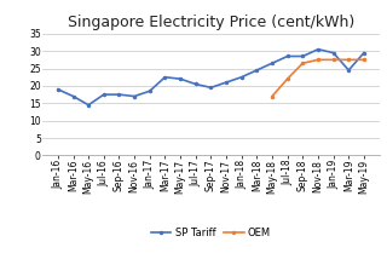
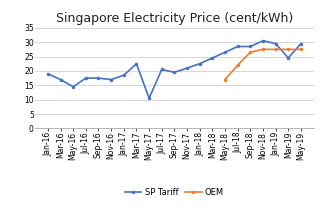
SP Tariff/May-17: 22.0 -> 10.5
